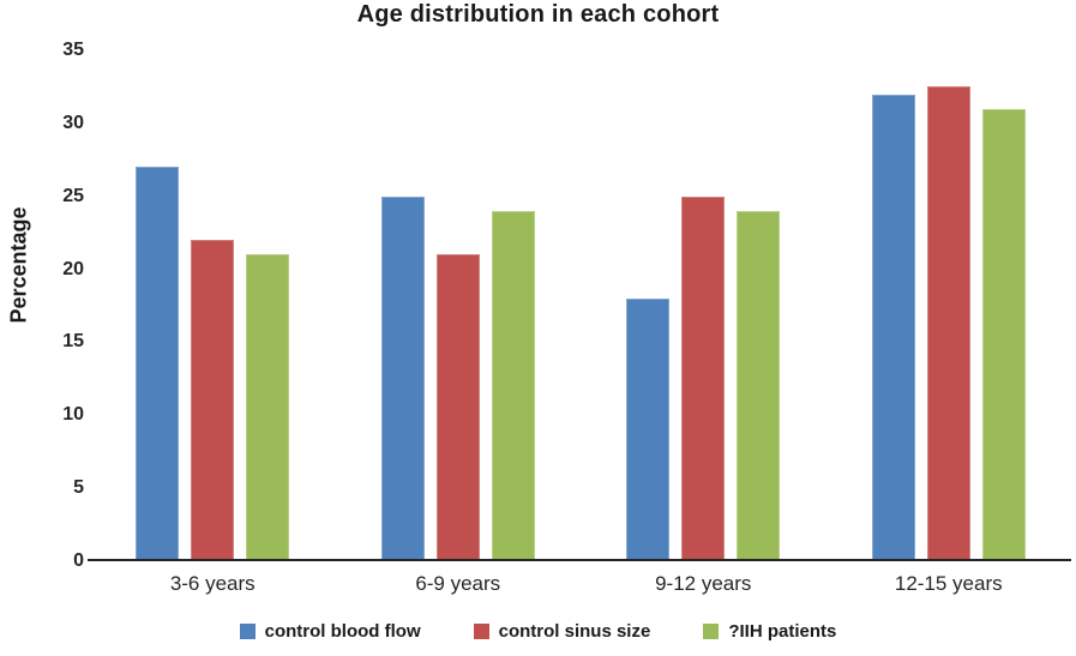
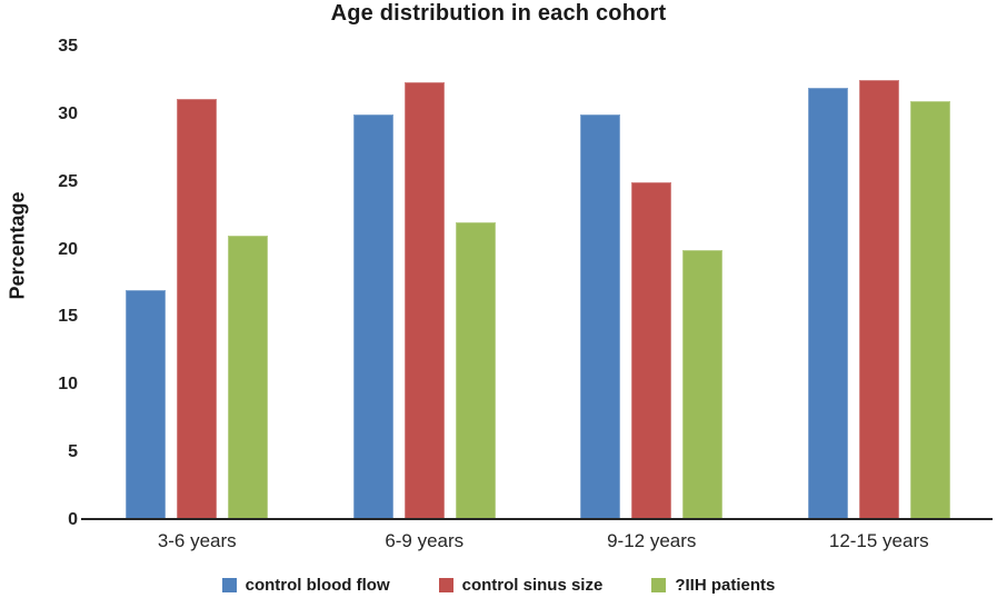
control blood flow/3-6 years: 27 -> 17
control sinus size/3-6 years: 22.0 -> 31.1
control blood flow/6-9 years: 25 -> 30
control sinus size/6-9 years: 21.0 -> 32.4
?IIH patients/6-9 years: 24 -> 22
control blood flow/9-12 years: 18 -> 30
?IIH patients/9-12 years: 24 -> 20
